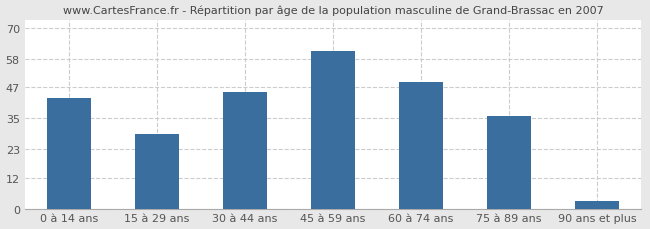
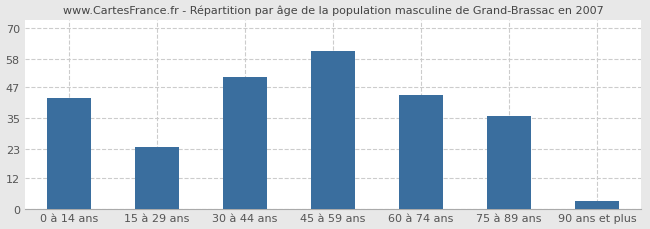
15 à 29 ans: 29 -> 24
30 à 44 ans: 45 -> 51
60 à 74 ans: 49 -> 44
